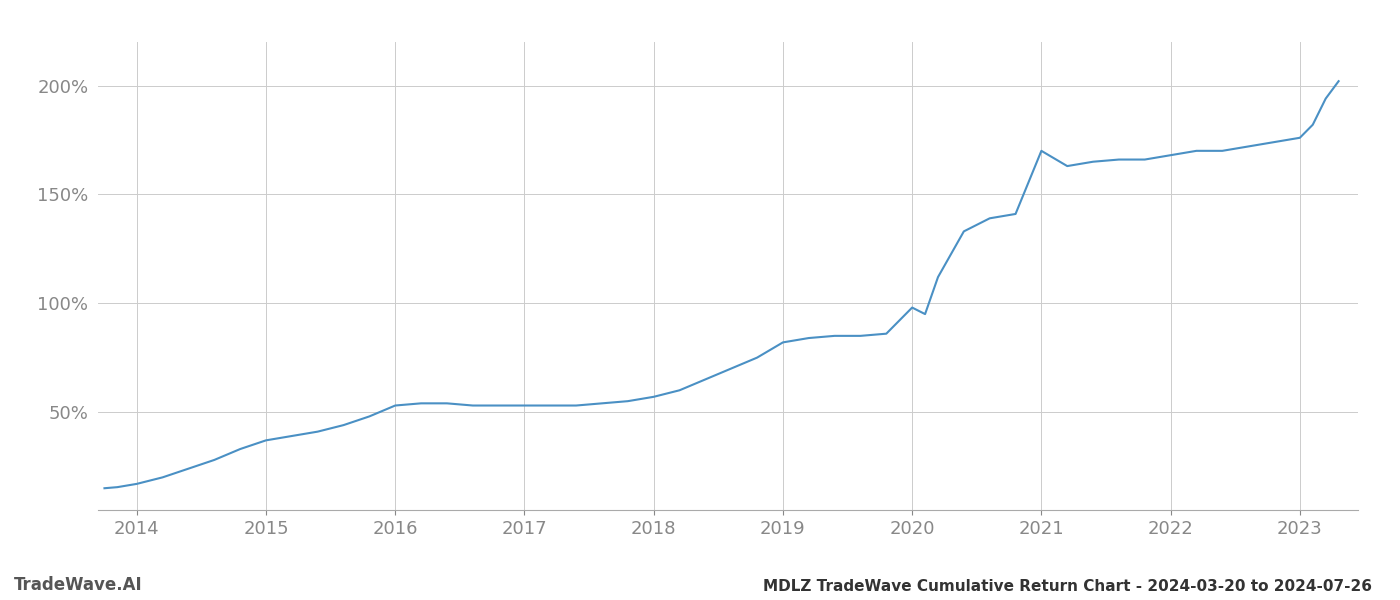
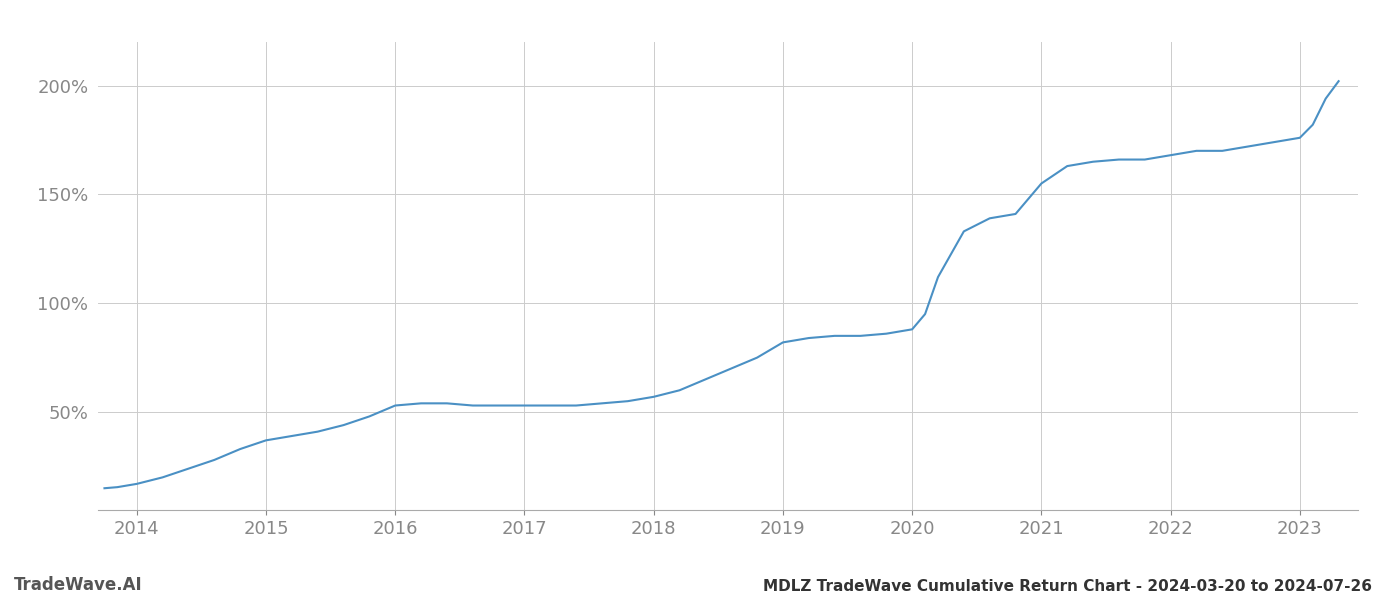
2020: 98.0% -> 88.0%
2021: 170.0% -> 155.0%
